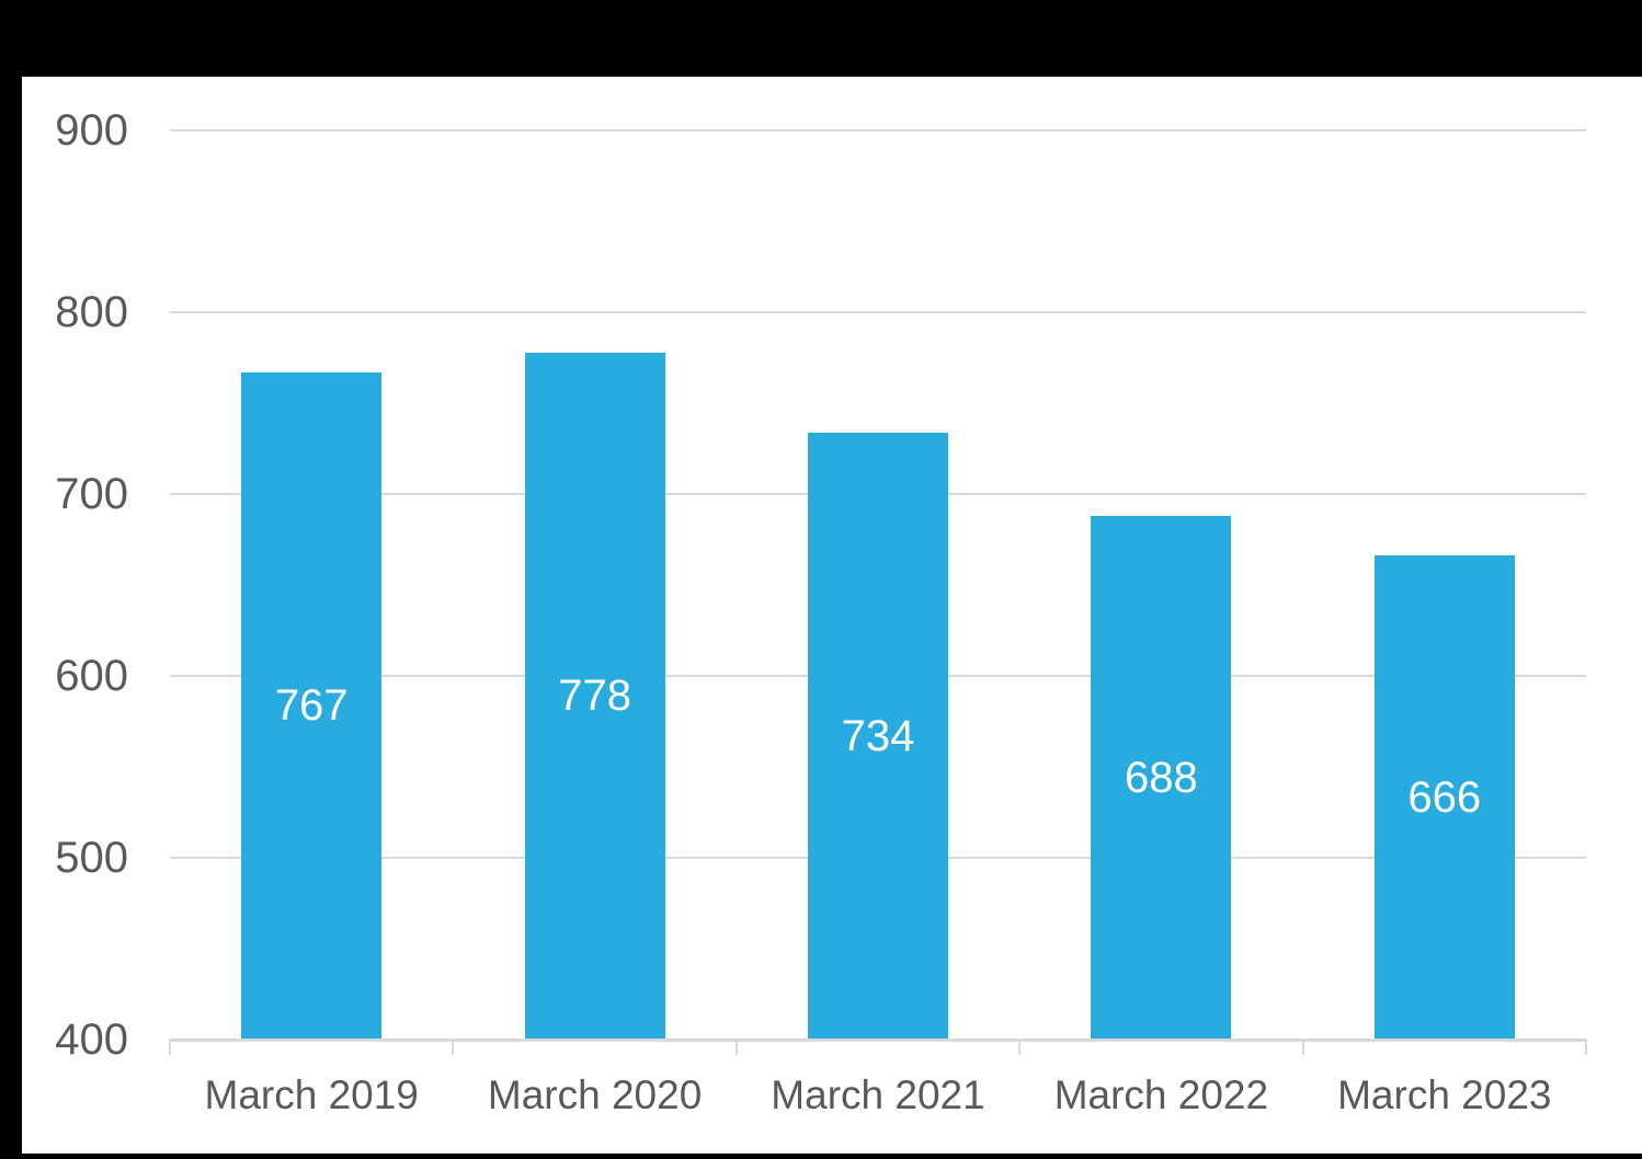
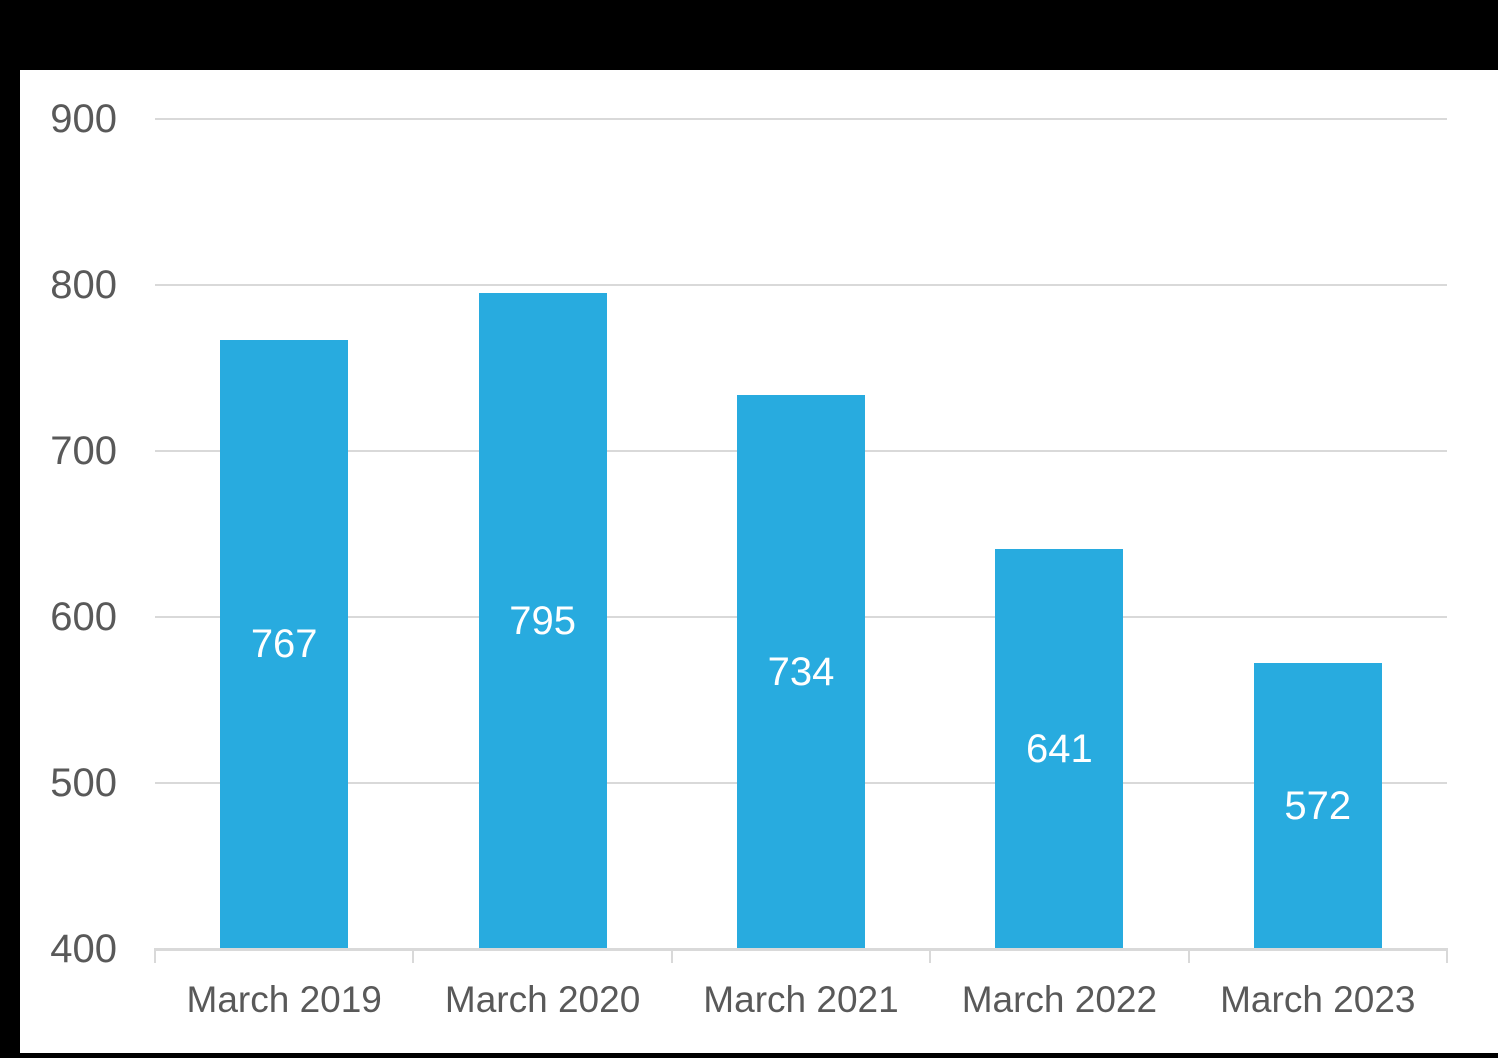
March 2020: 778 -> 795
March 2022: 688 -> 641
March 2023: 666 -> 572
